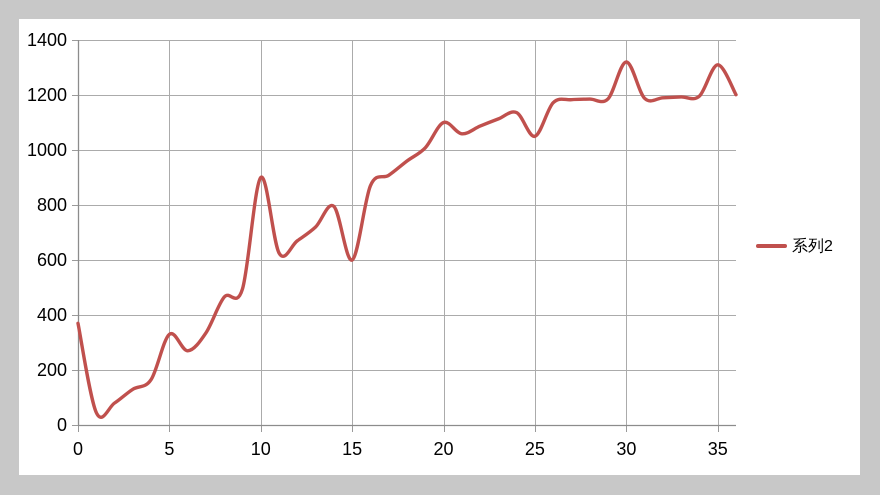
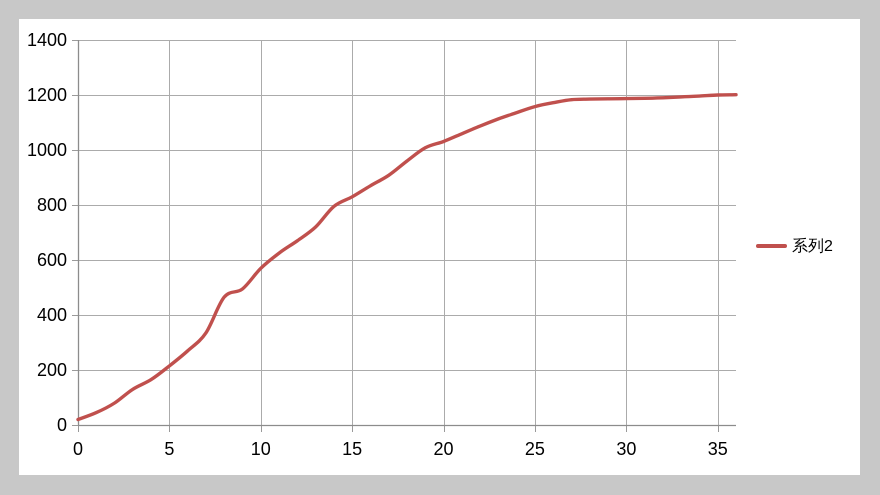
0: 370 -> 20
5: 330 -> 220
10: 900 -> 570
15: 600 -> 830
20: 1100 -> 1030
25: 1050 -> 1160
30: 1320 -> 1190
35: 1310 -> 1200
